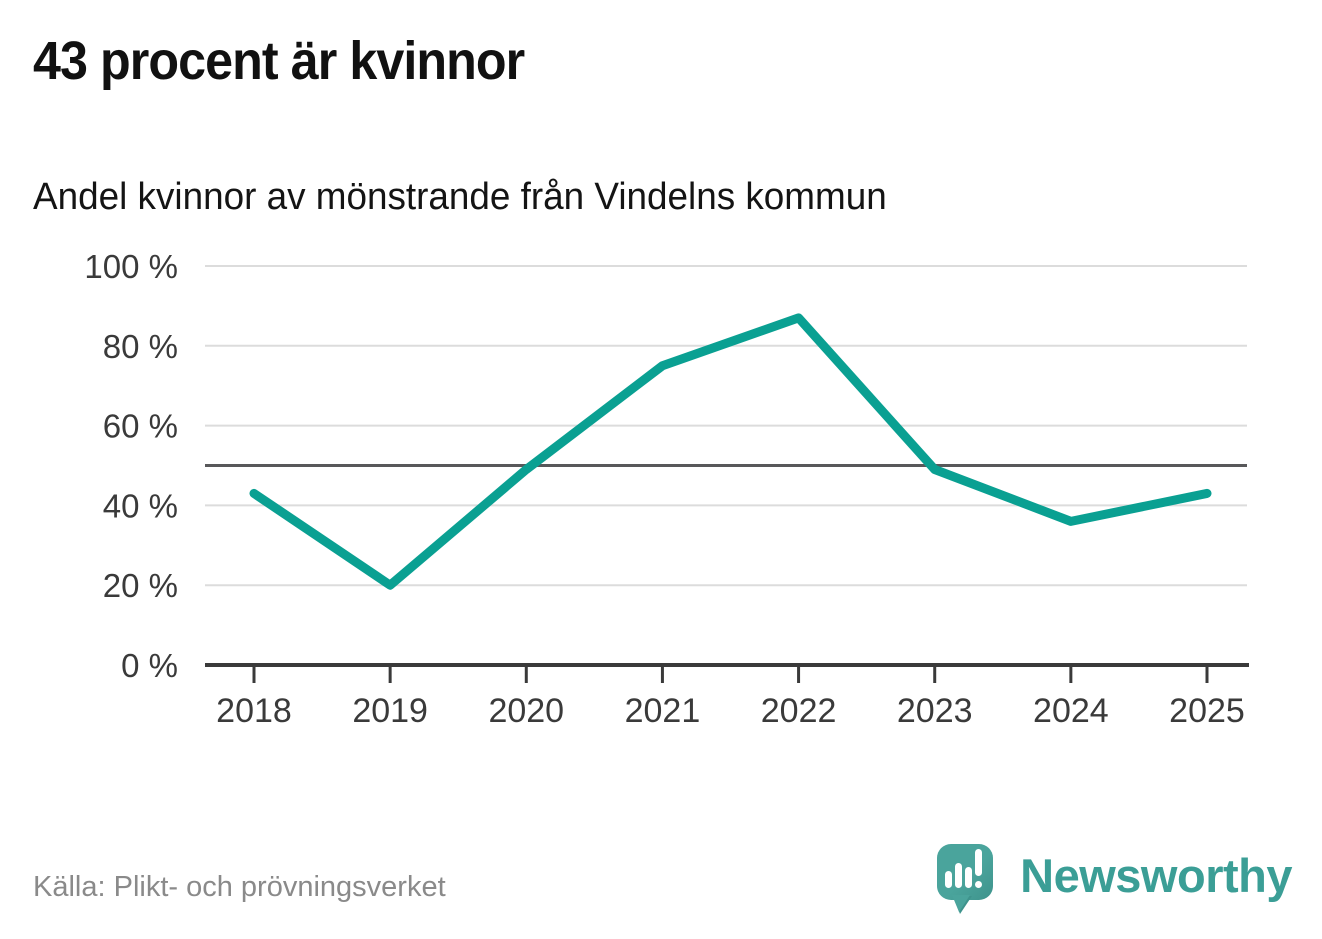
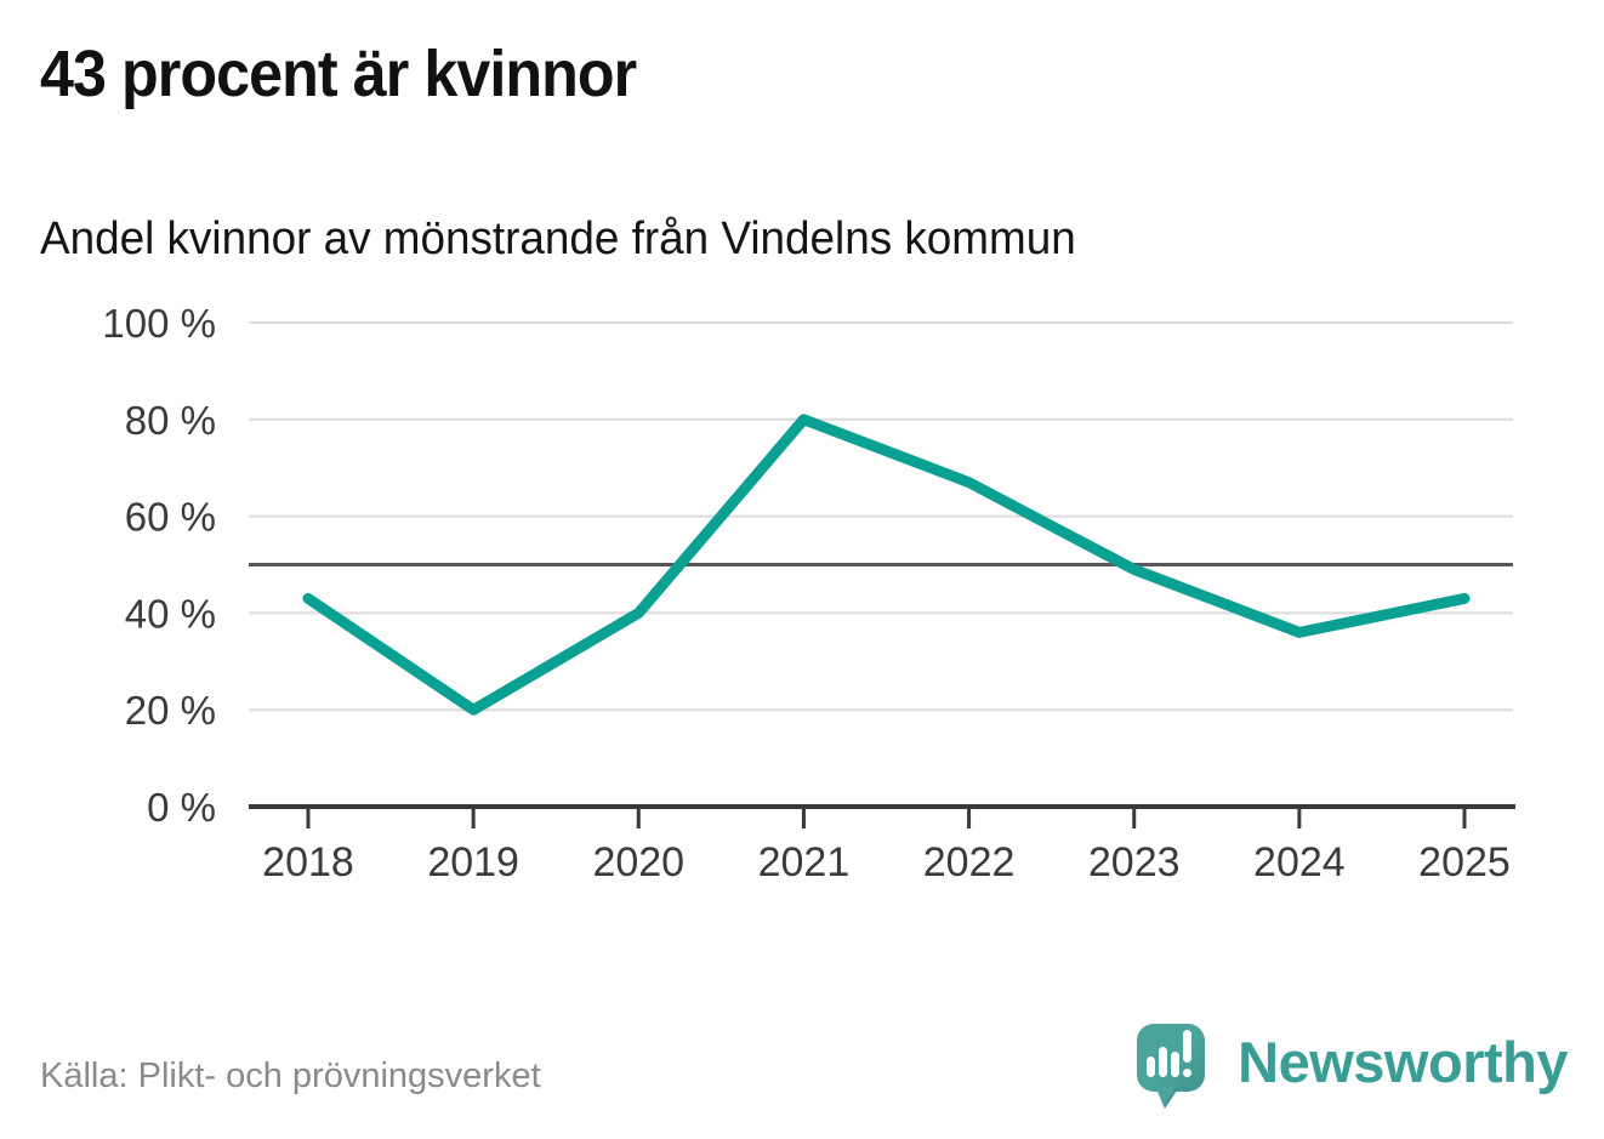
2020: 49% -> 40%
2021: 75% -> 80%
2022: 87% -> 67%
